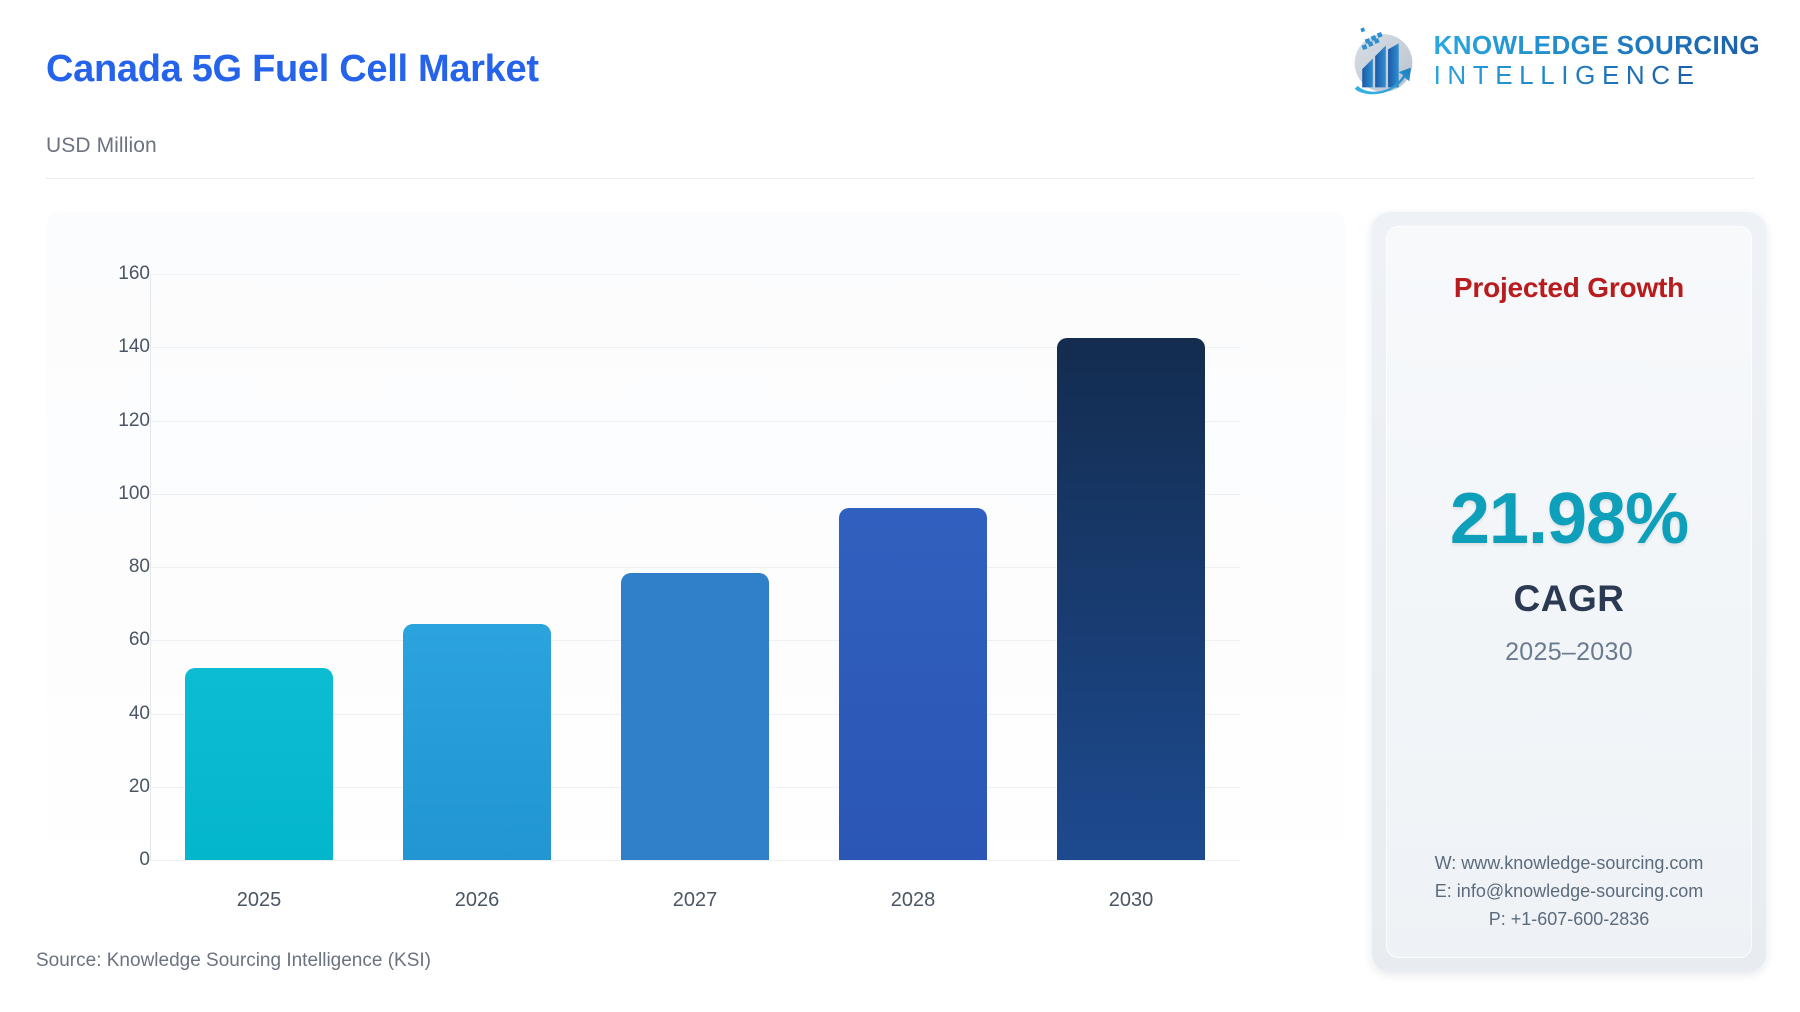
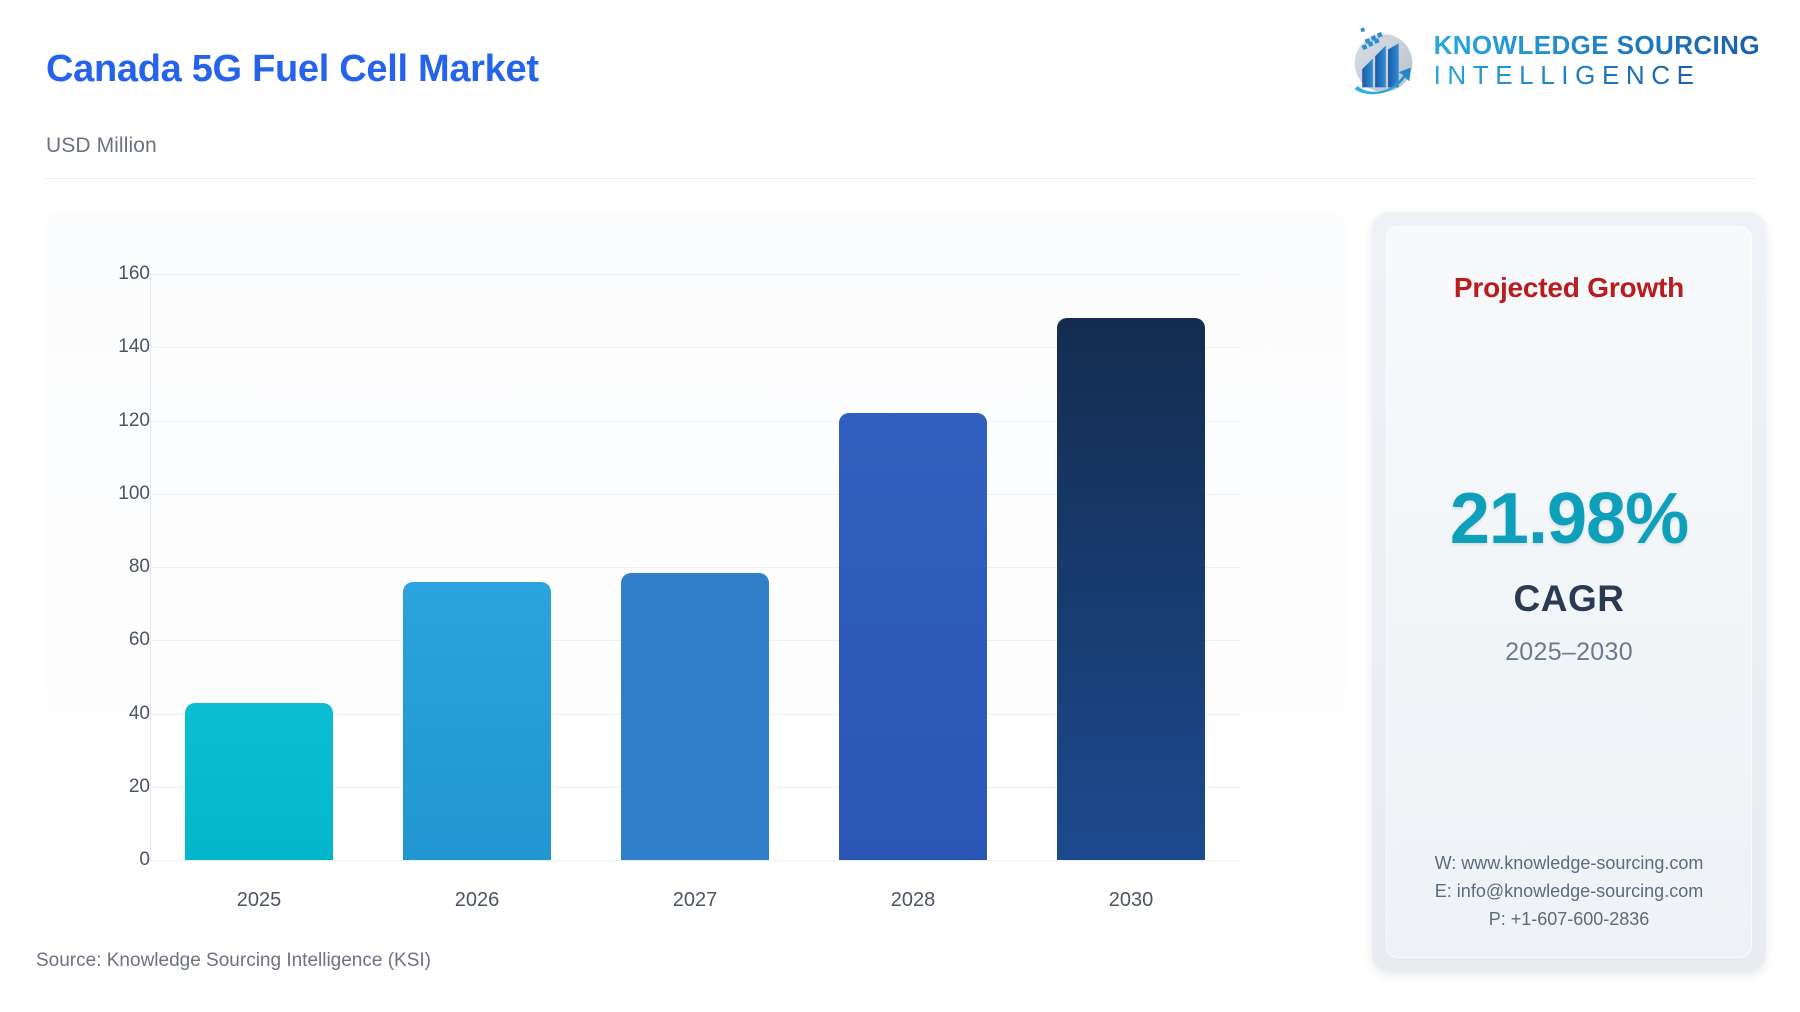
2025: 52 -> 43
2026: 64 -> 76
2028: 96 -> 122
2030: 142 -> 148
